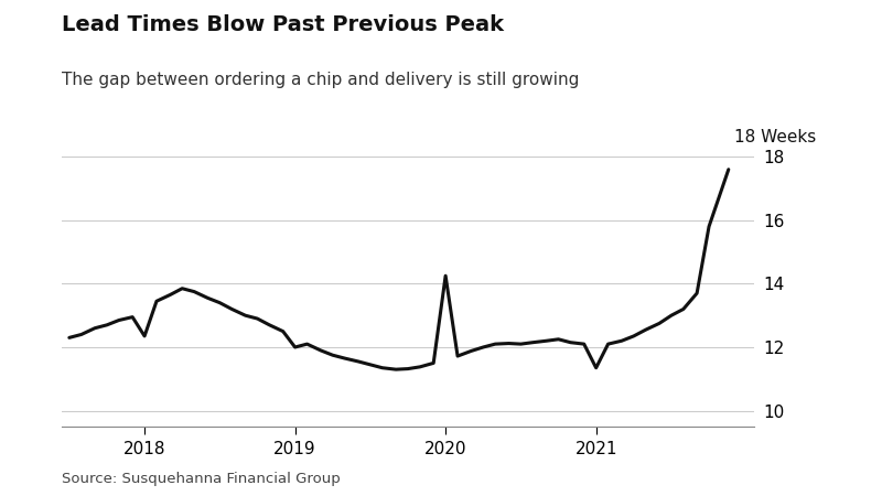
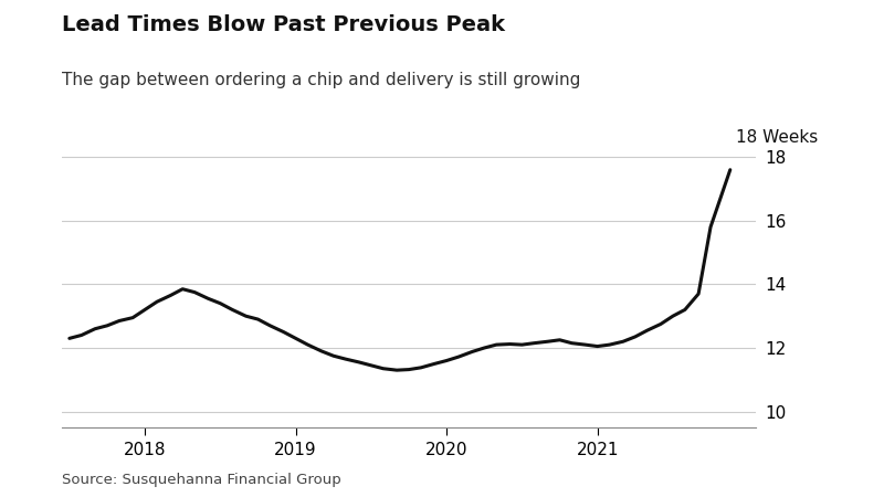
2018: 12.35 -> 13.20
2019: 12.00 -> 12.30
2020: 14.25 -> 11.60
2021: 11.35 -> 12.05
